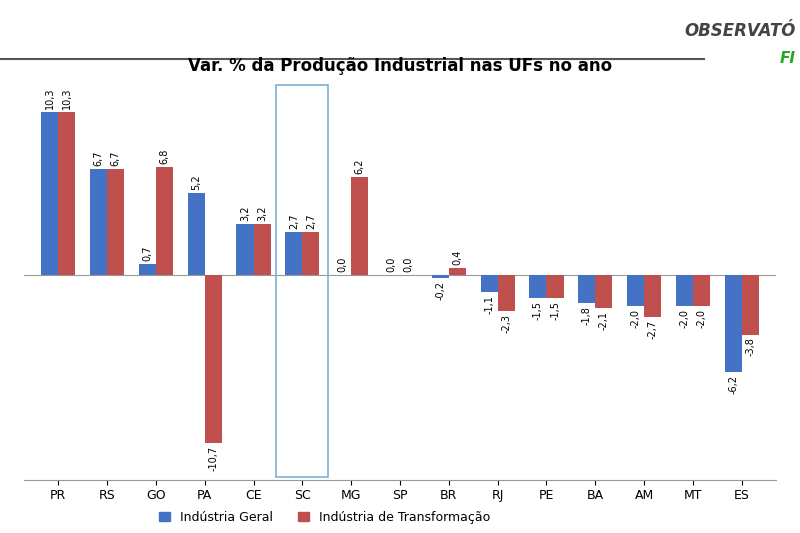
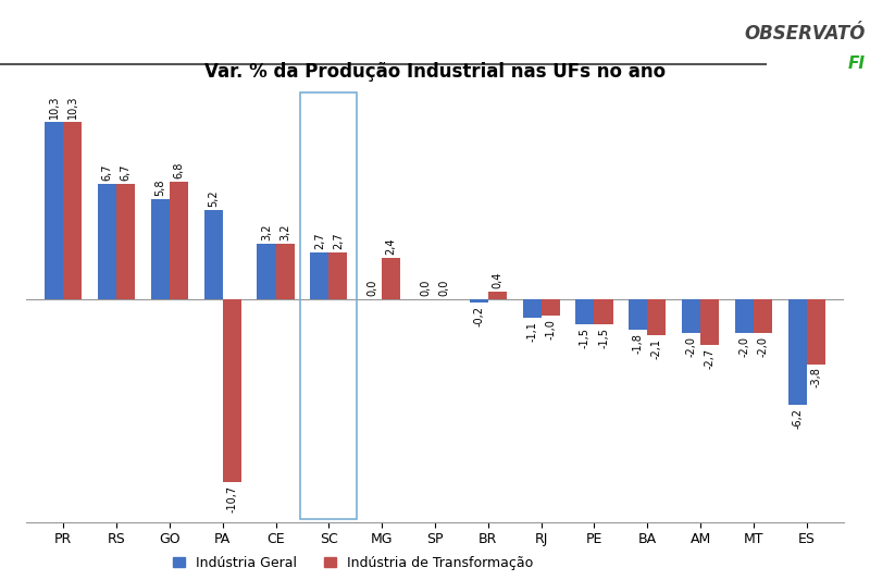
Indústria Geral/GO: 0,7 -> 5,8
Indústria de Transformação/MG: 6,2 -> 2,4
Indústria de Transformação/RJ: -2,3 -> -1,0
